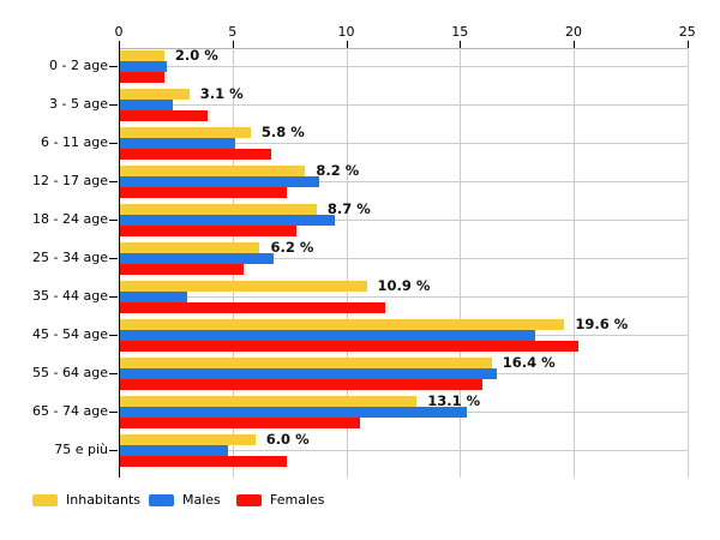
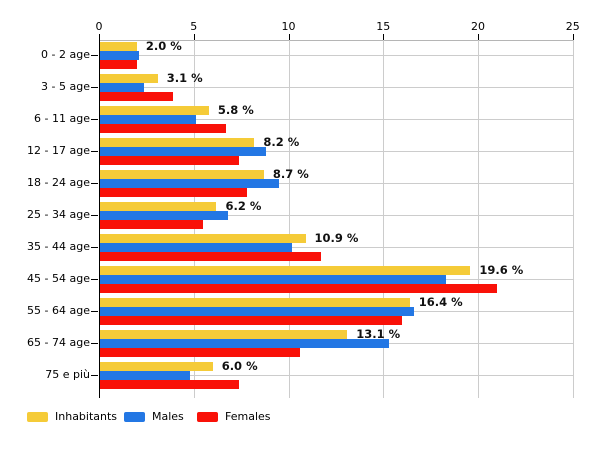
Males/35 - 44 age: 3.0 -> 10.2
Females/45 - 54 age: 20.2 -> 21.0
